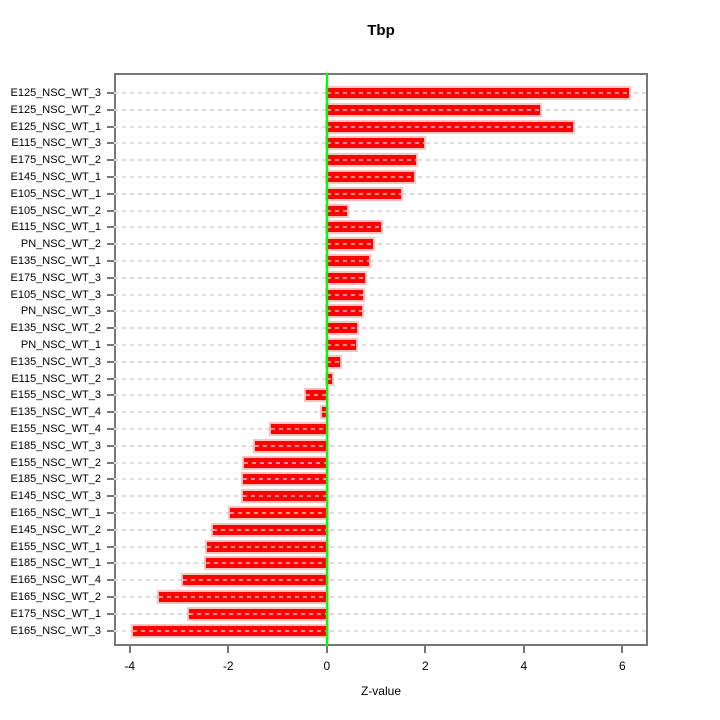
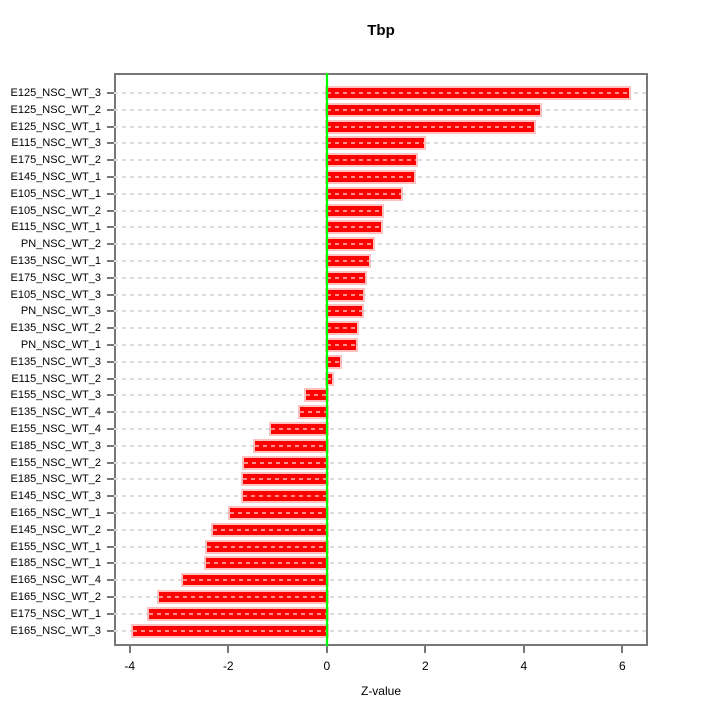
E125_NSC_WT_1: 5.0 -> 4.2
E105_NSC_WT_2: 0.4 -> 1.1
E135_NSC_WT_4: -0.1 -> -0.5
E175_NSC_WT_1: -2.8 -> -3.6
